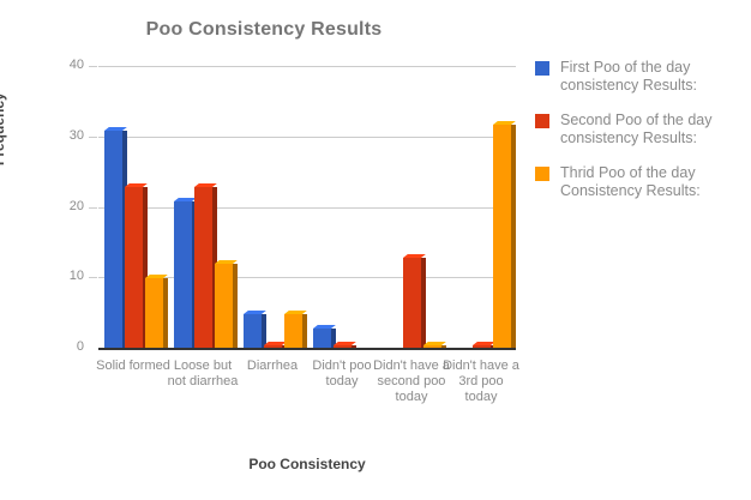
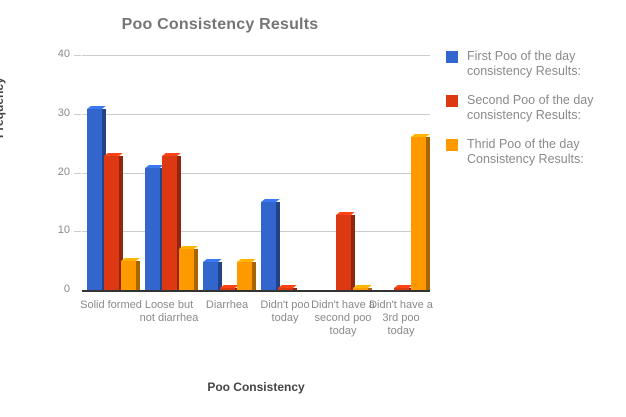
Thrid Poo of the day Consistency Results:/Solid formed: 10 -> 5
Thrid Poo of the day Consistency Results:/Loose but not diarrhea: 12 -> 7
First Poo of the day consistency Results:/Didn't poo today: 3 -> 15
Thrid Poo of the day Consistency Results:/Didn't have a 3rd poo today: 32 -> 26
